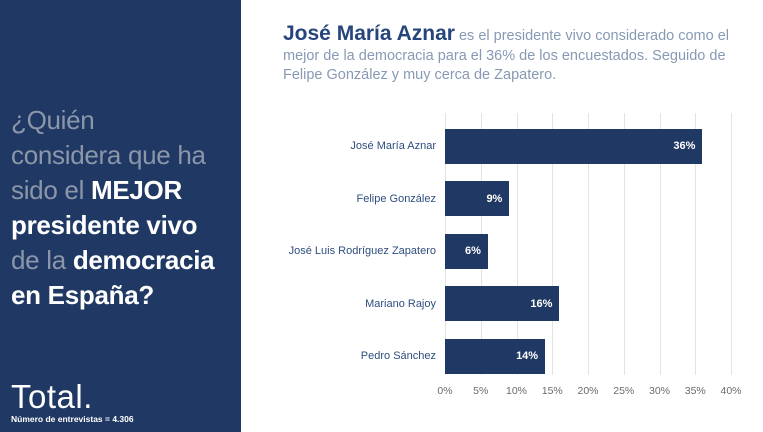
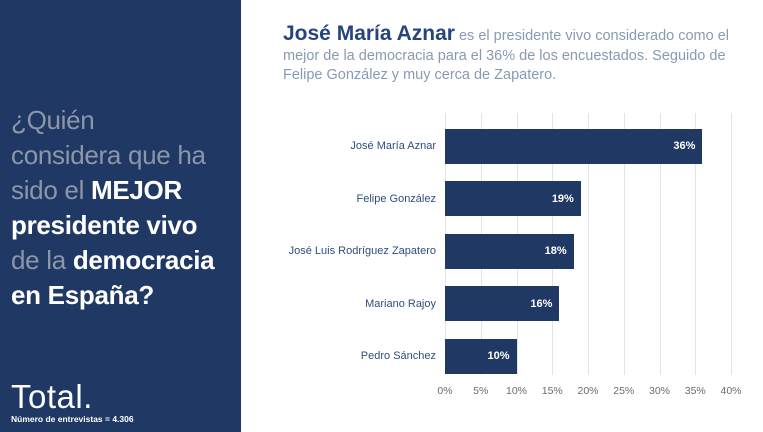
Felipe González: 9% -> 19%
José Luis Rodríguez Zapatero: 6% -> 18%
Pedro Sánchez: 14% -> 10%
